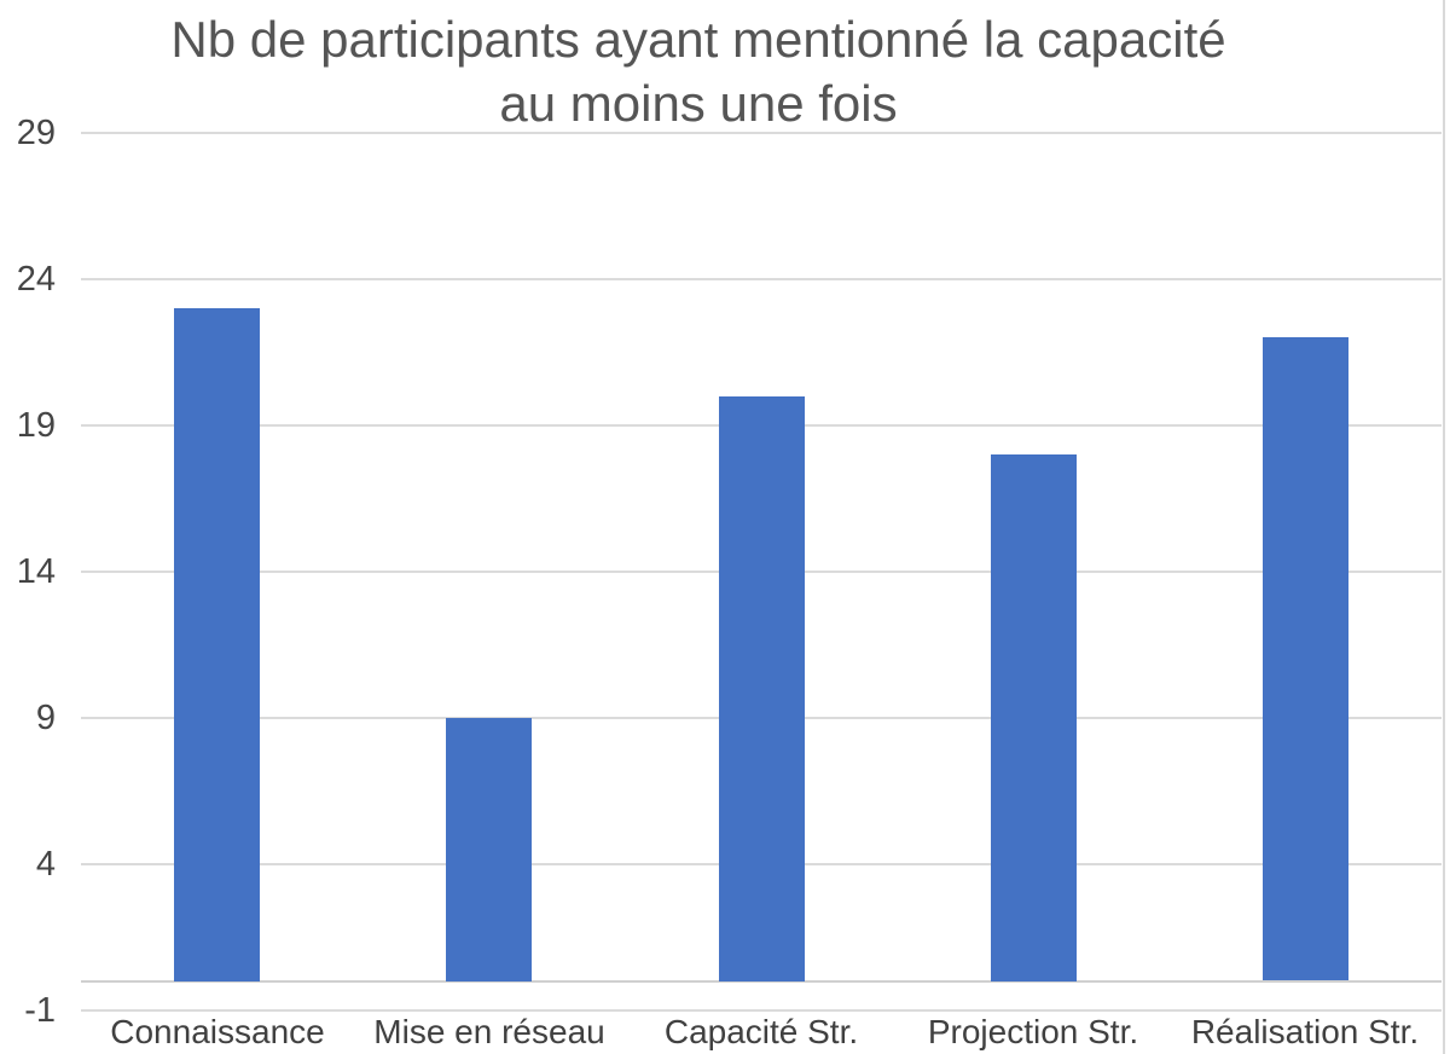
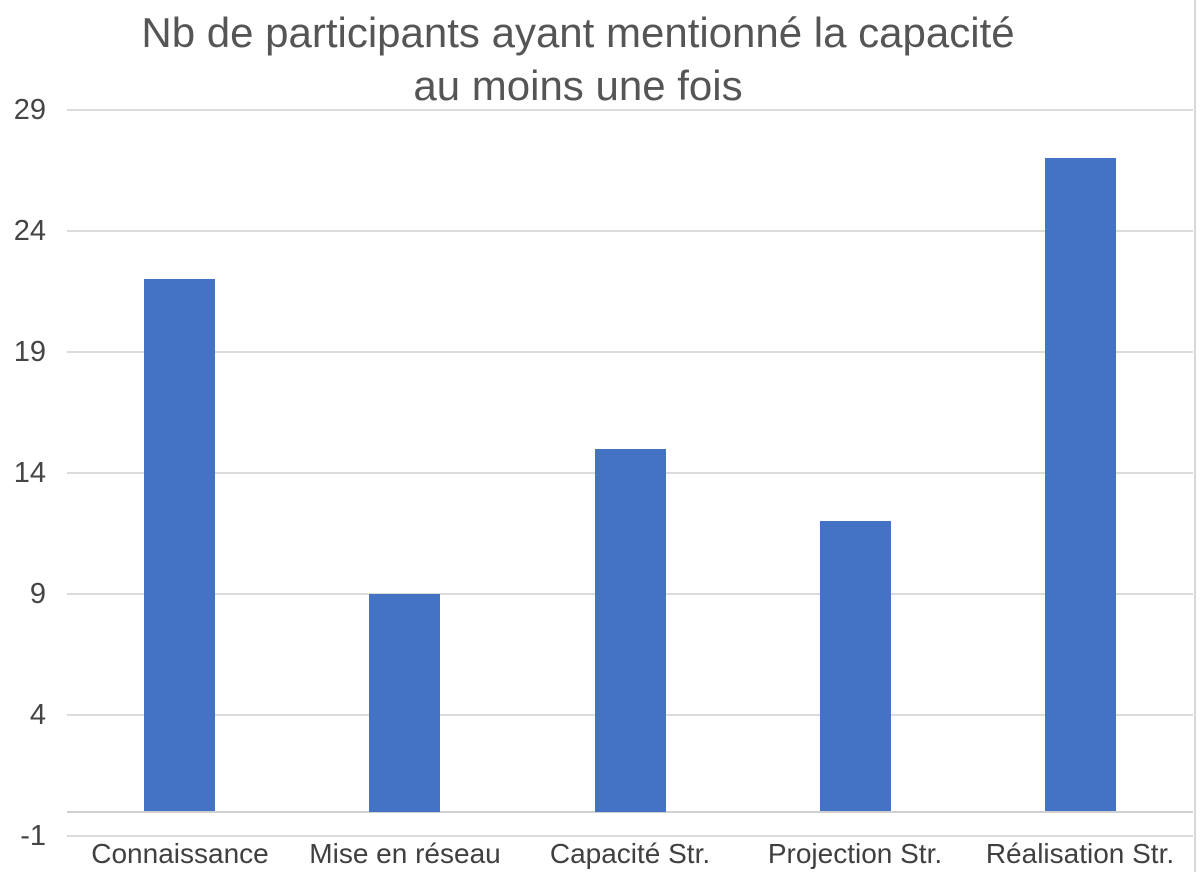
Connaissance: 23 -> 22
Capacité Str.: 20 -> 15
Projection Str.: 18 -> 12
Réalisation Str.: 22 -> 27
